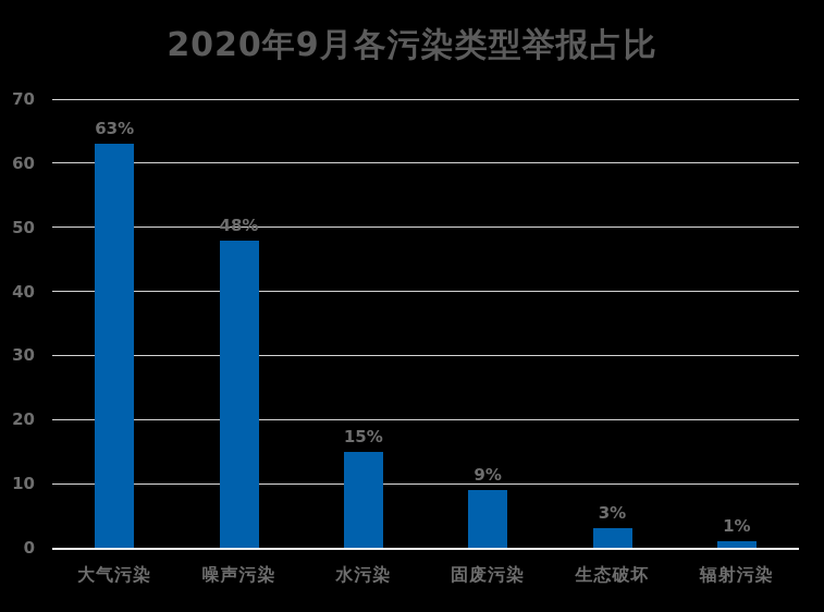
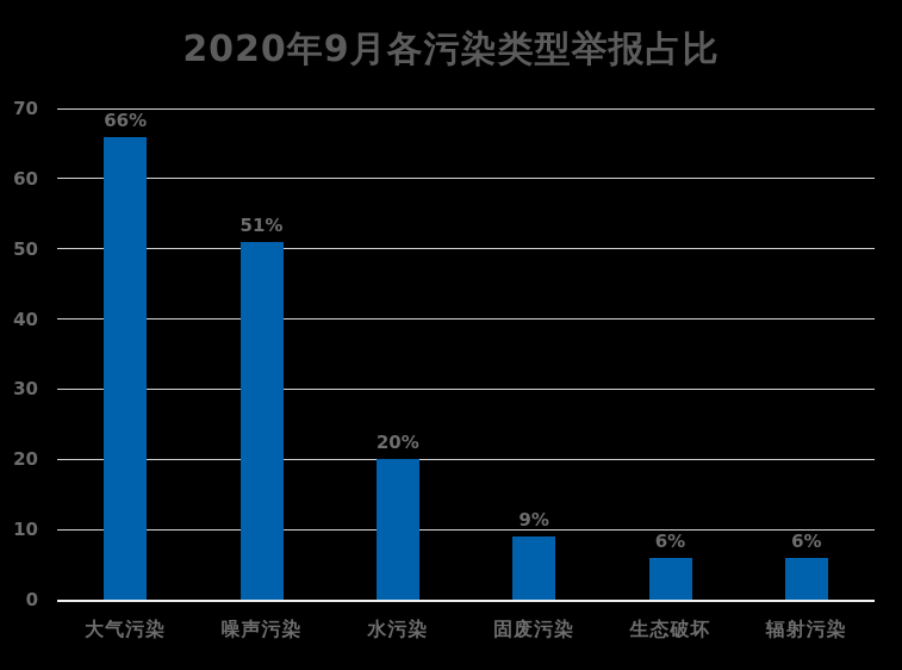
大气污染: 63% -> 66%
噪声污染: 48% -> 51%
水污染: 15% -> 20%
生态破坏: 3% -> 6%
辐射污染: 1% -> 6%
